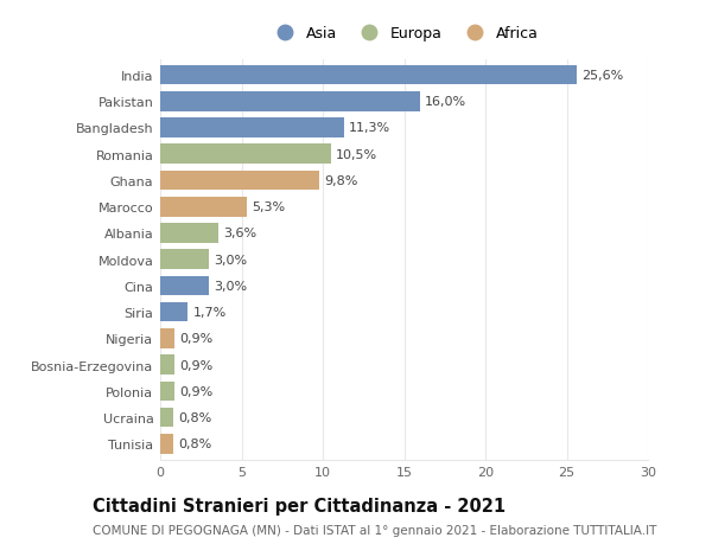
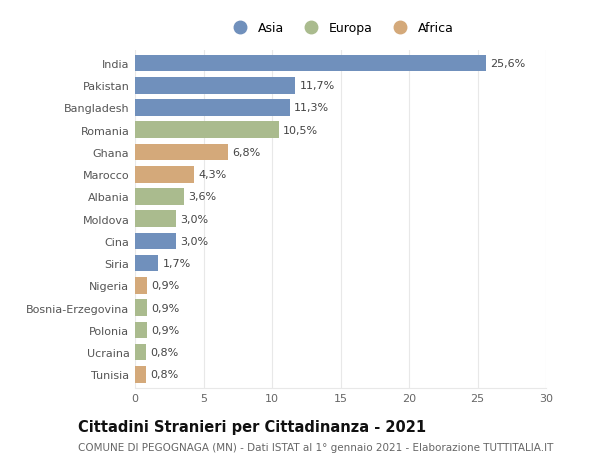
Pakistan: 16,0% -> 11,7%
Ghana: 9,8% -> 6,8%
Marocco: 5,3% -> 4,3%
